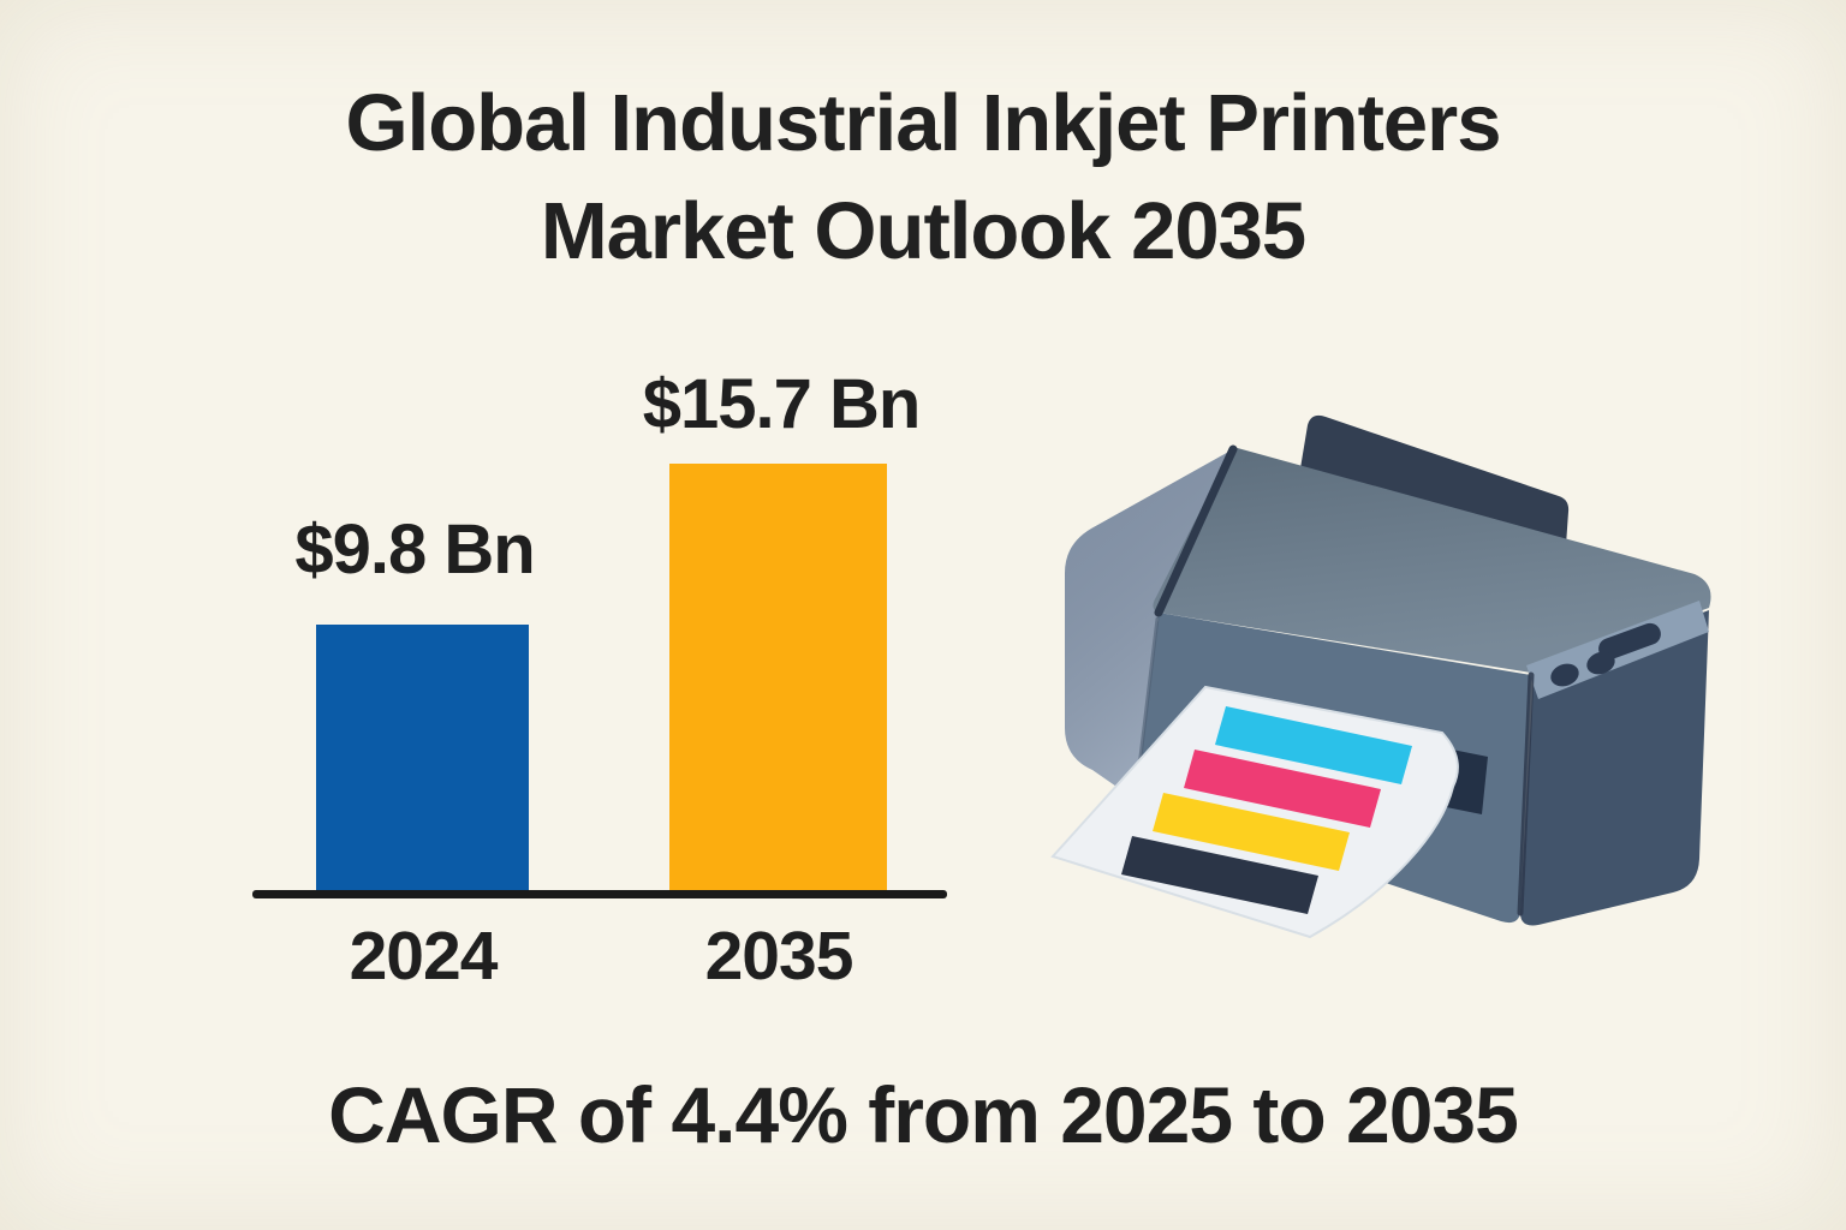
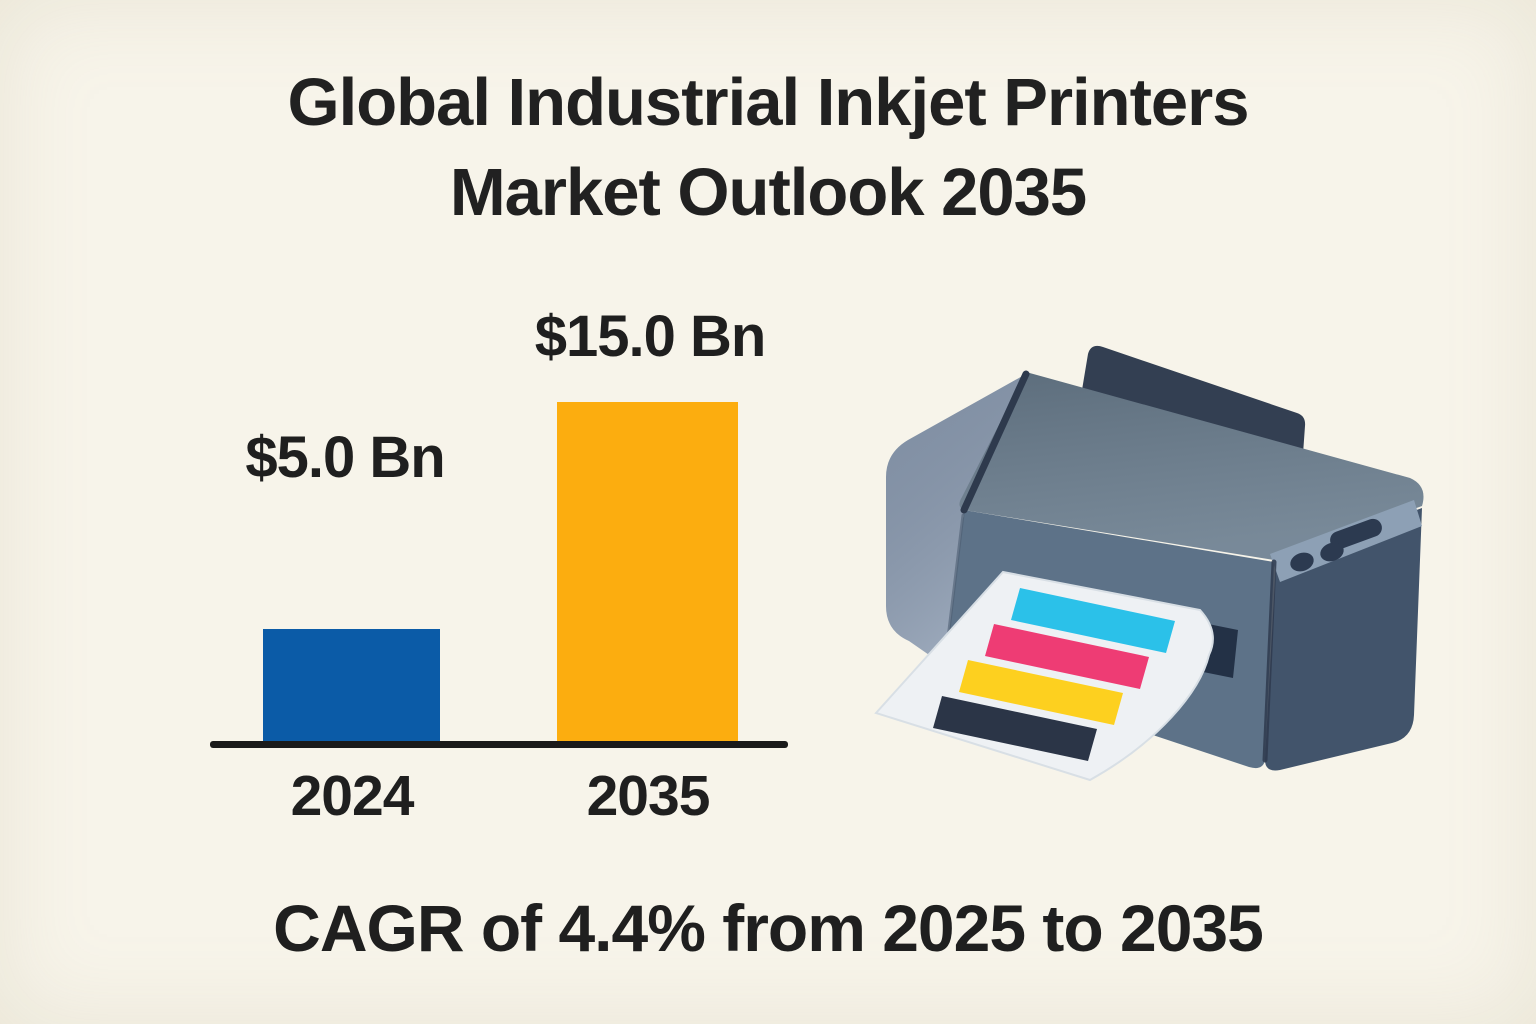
2024: $9.8 -> $5.0
2035: $15.7 -> $15.0
